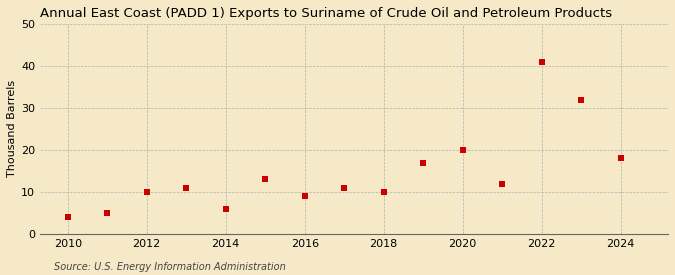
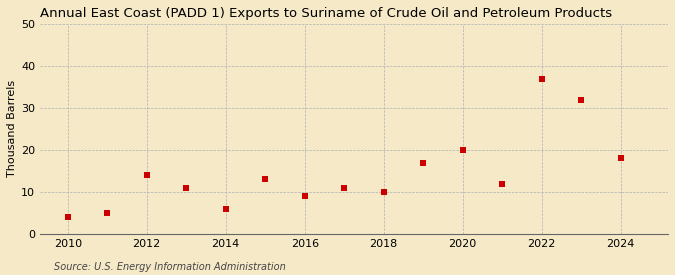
2012: 10 -> 14
2022: 41 -> 37
